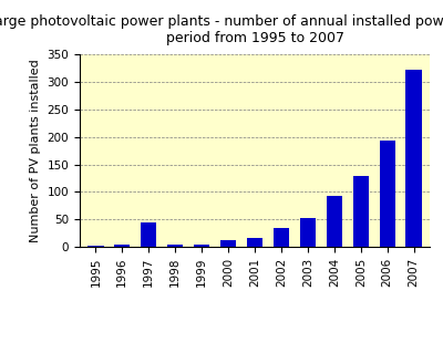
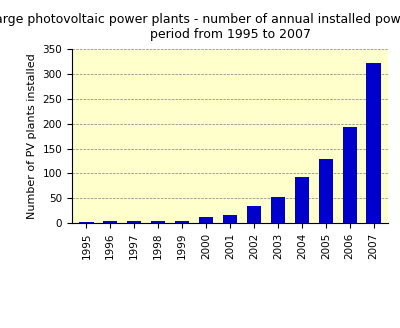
1997: 45 -> 4
